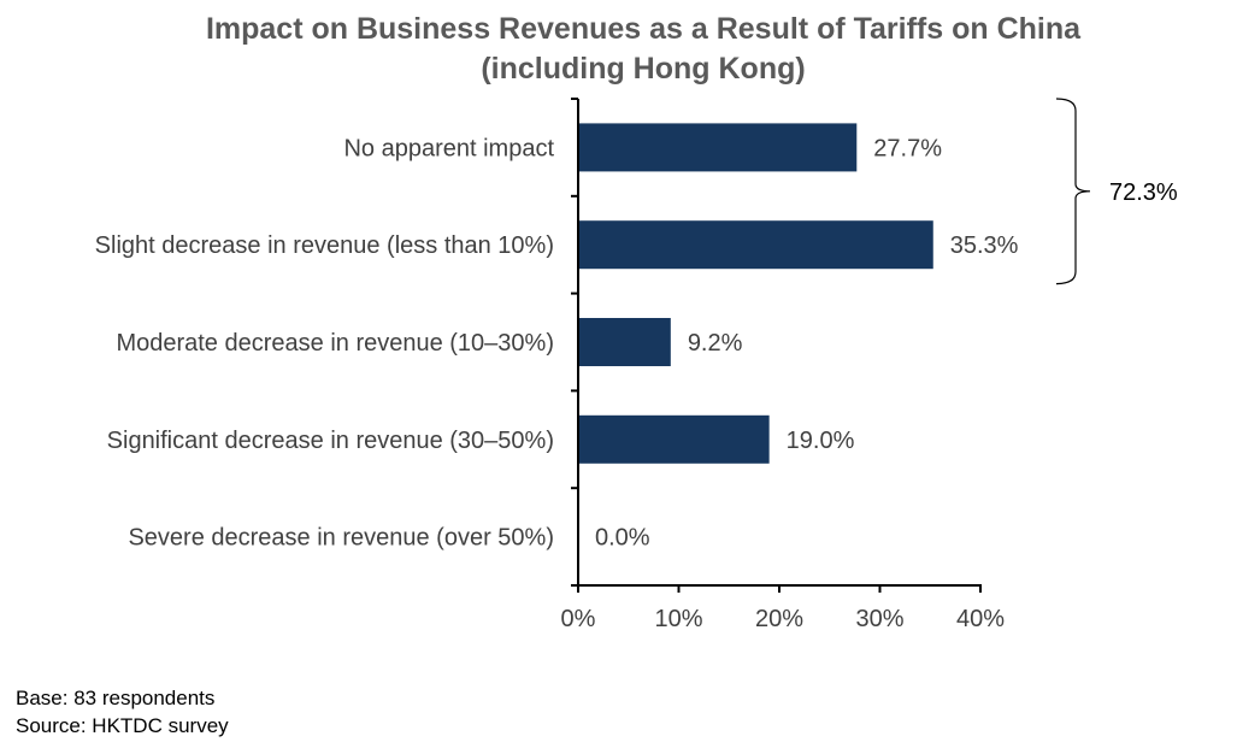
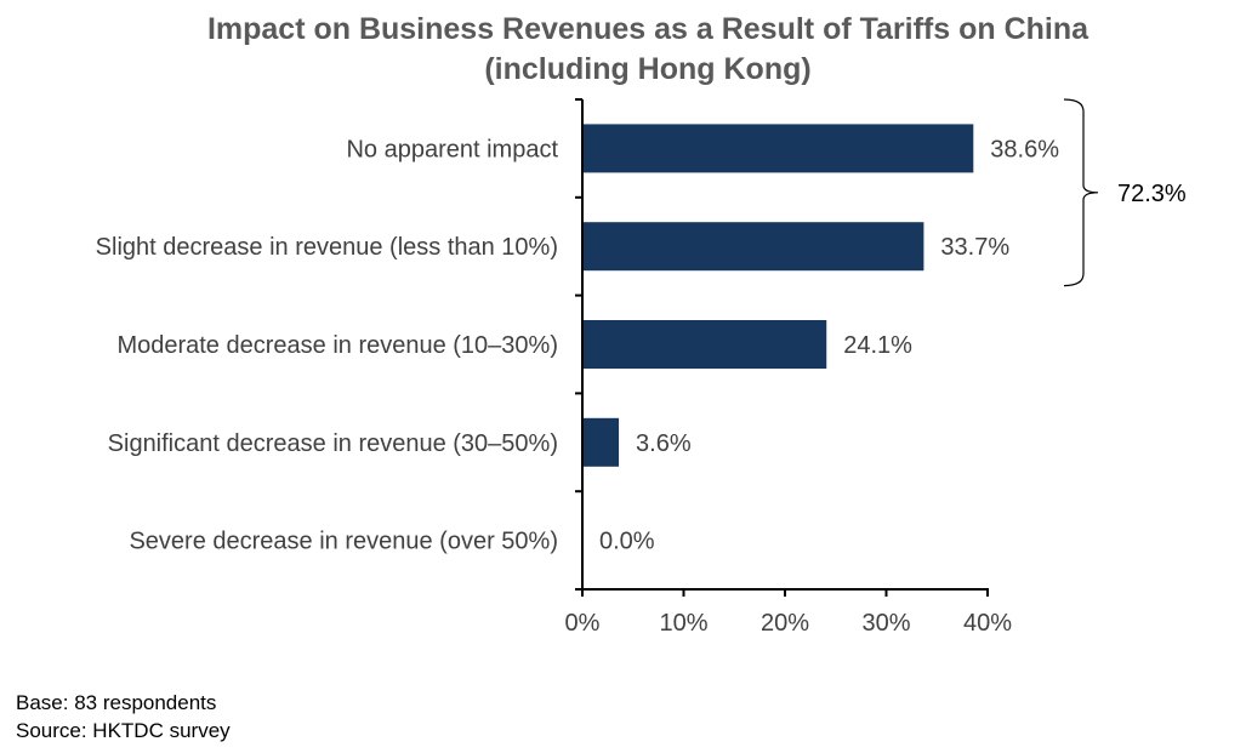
No apparent impact: 27.7% -> 38.6%
Slight decrease in revenue (less than 10%): 35.3% -> 33.7%
Moderate decrease in revenue (10–30%): 9.2% -> 24.1%
Significant decrease in revenue (30–50%): 19.0% -> 3.6%
